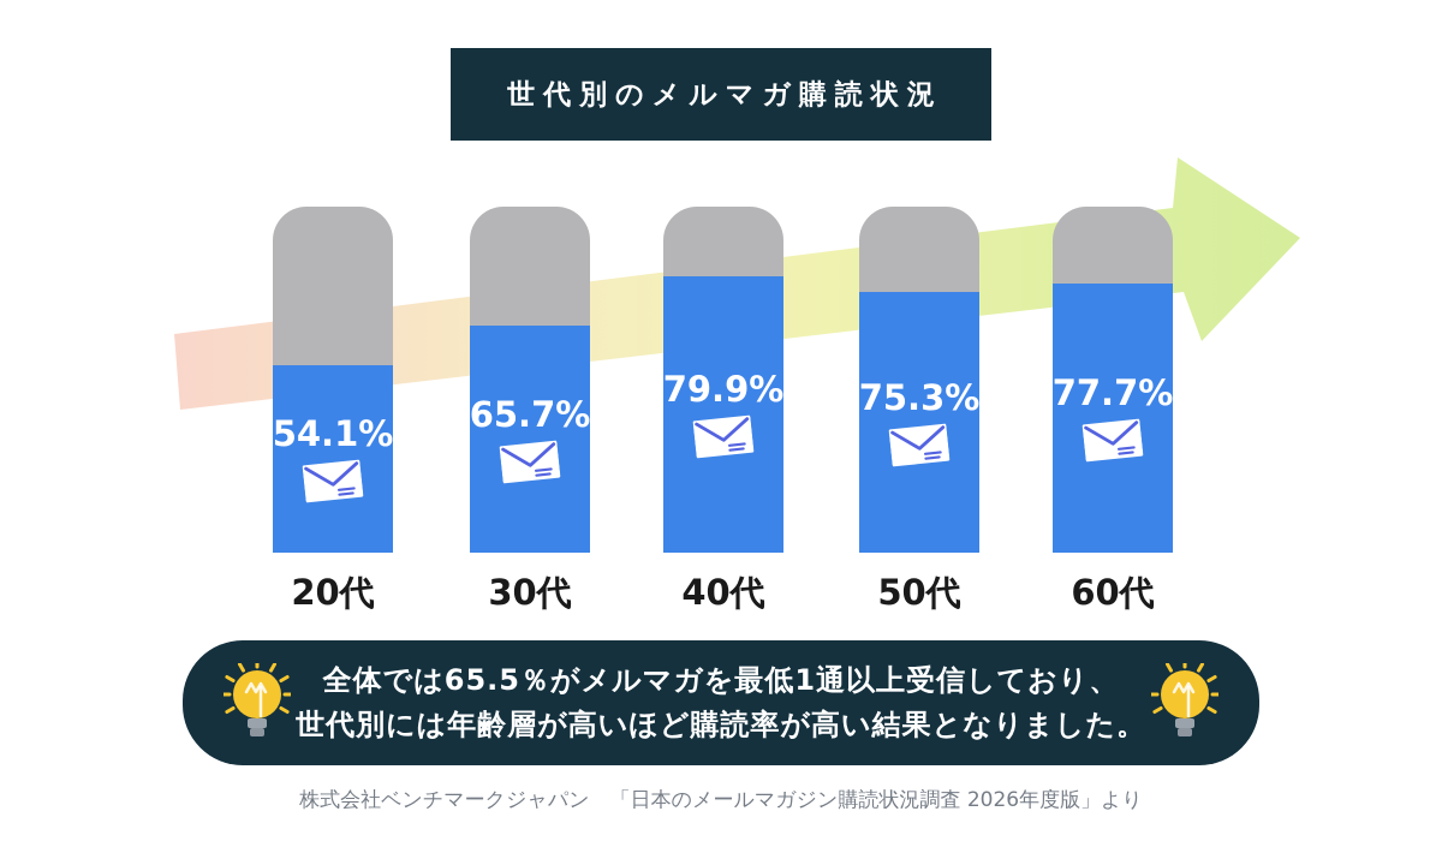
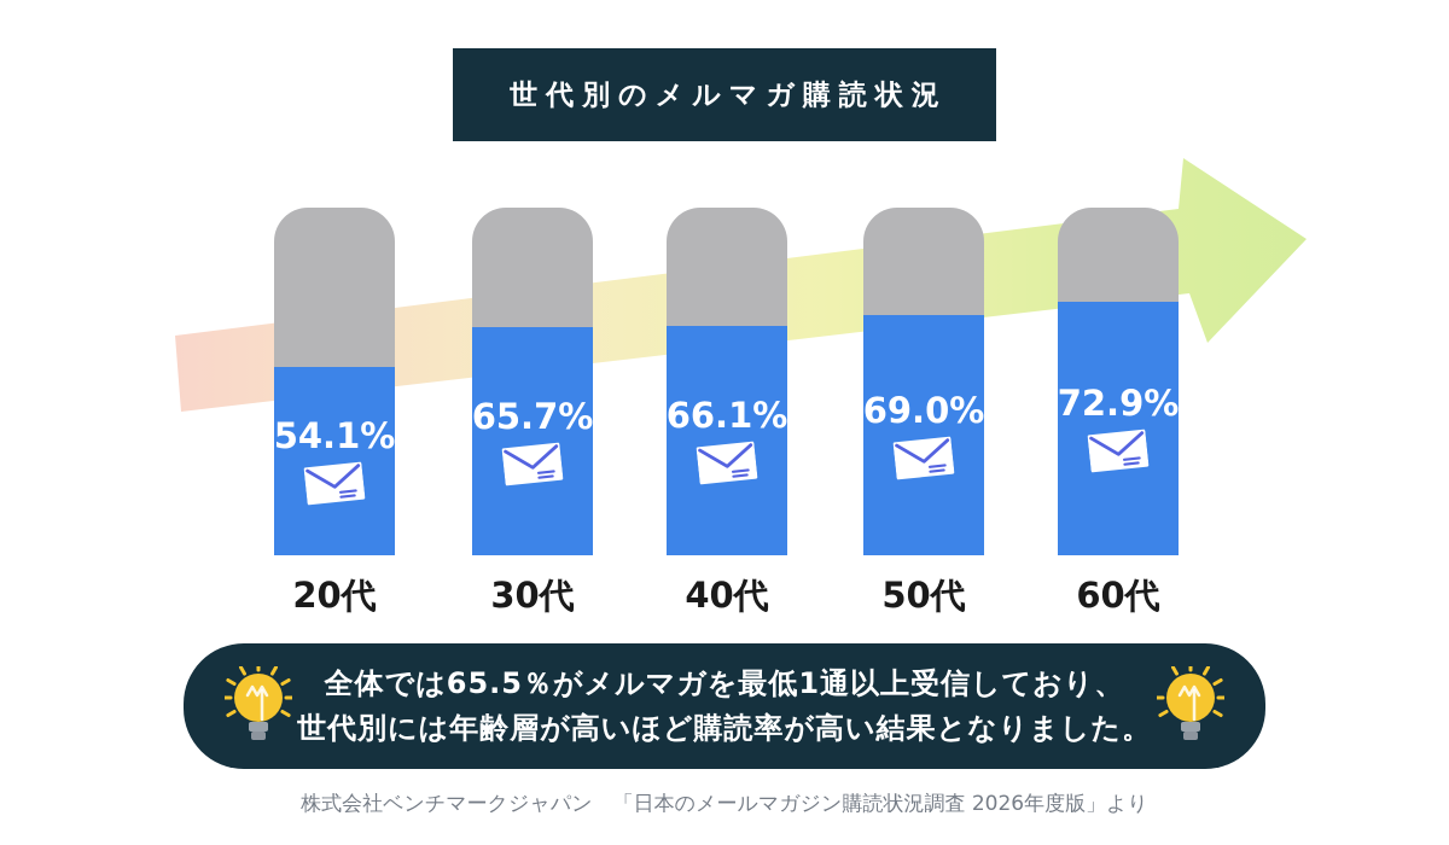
40代: 79.9% -> 66.1%
50代: 75.3% -> 69.0%
60代: 77.7% -> 72.9%
